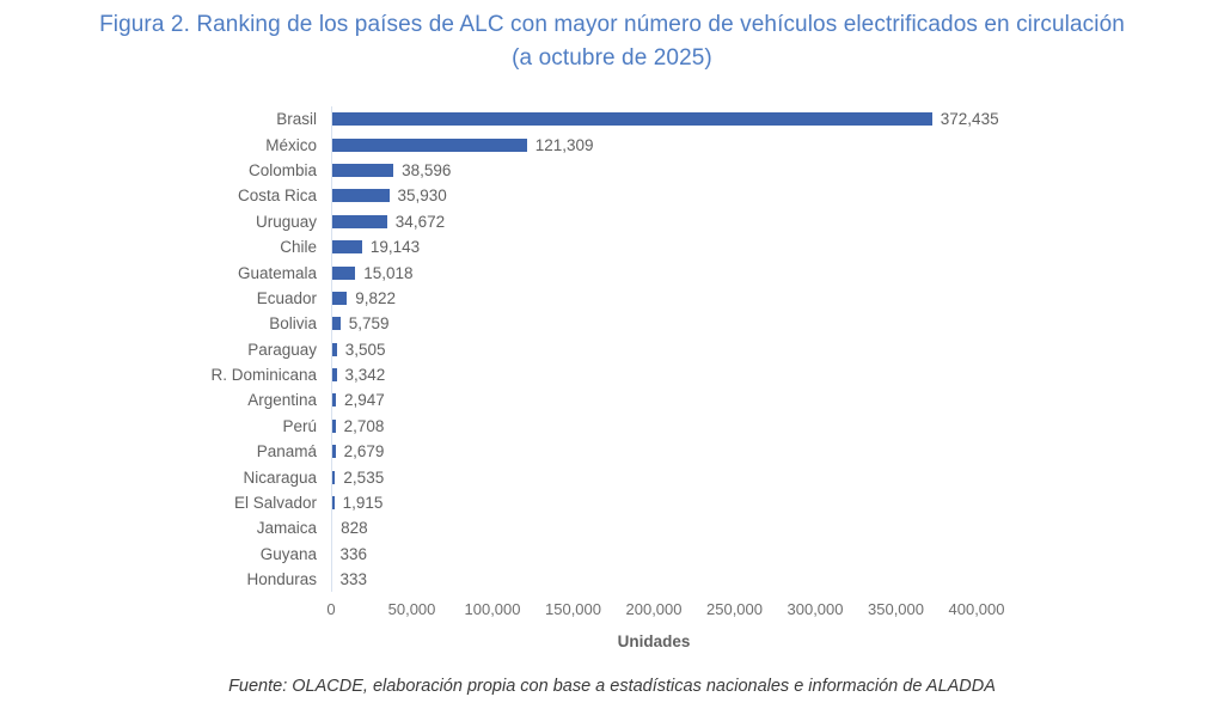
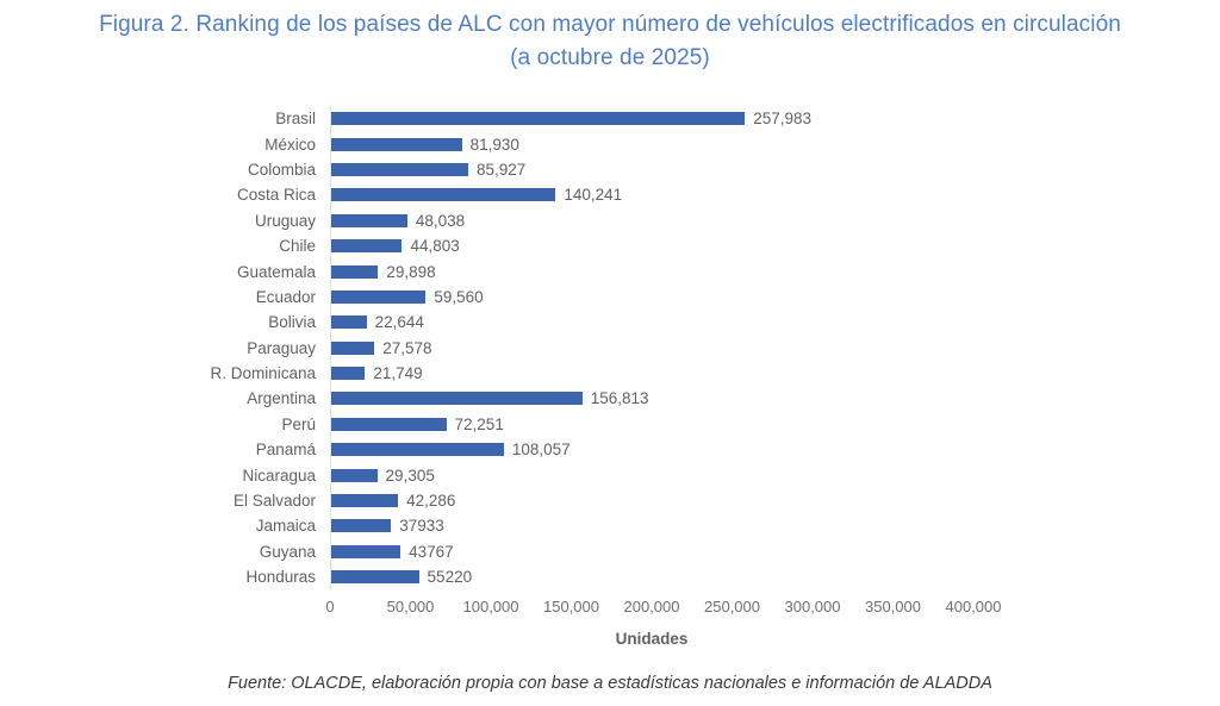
Brasil: 372,435 -> 257,983
México: 121,309 -> 81,930
Colombia: 38,596 -> 85,927
Costa Rica: 35,930 -> 140,241
Uruguay: 34,672 -> 48,038
Chile: 19,143 -> 44,803
Guatemala: 15,018 -> 29,898
Ecuador: 9,822 -> 59,560
Bolivia: 5,759 -> 22,644
Paraguay: 3,505 -> 27,578
R. Dominicana: 3,342 -> 21,749
Argentina: 2,947 -> 156,813
Perú: 2,708 -> 72,251
Panamá: 2,679 -> 108,057
Nicaragua: 2,535 -> 29,305
El Salvador: 1,915 -> 42,286
Jamaica: 828 -> 37933
Guyana: 336 -> 43767
Honduras: 333 -> 55220
